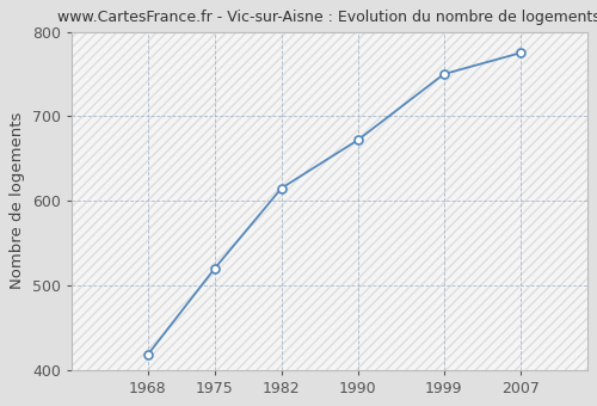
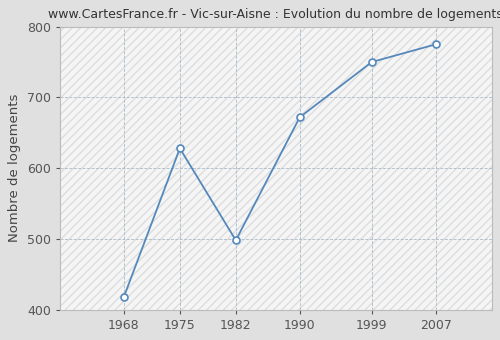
1975: 520 -> 628
1982: 615 -> 498
